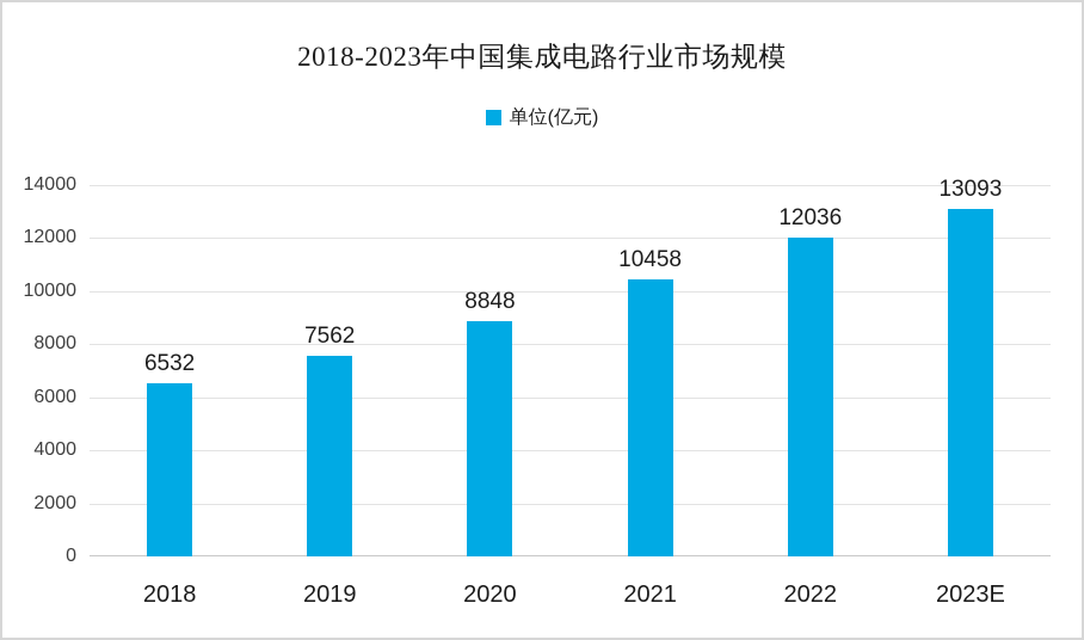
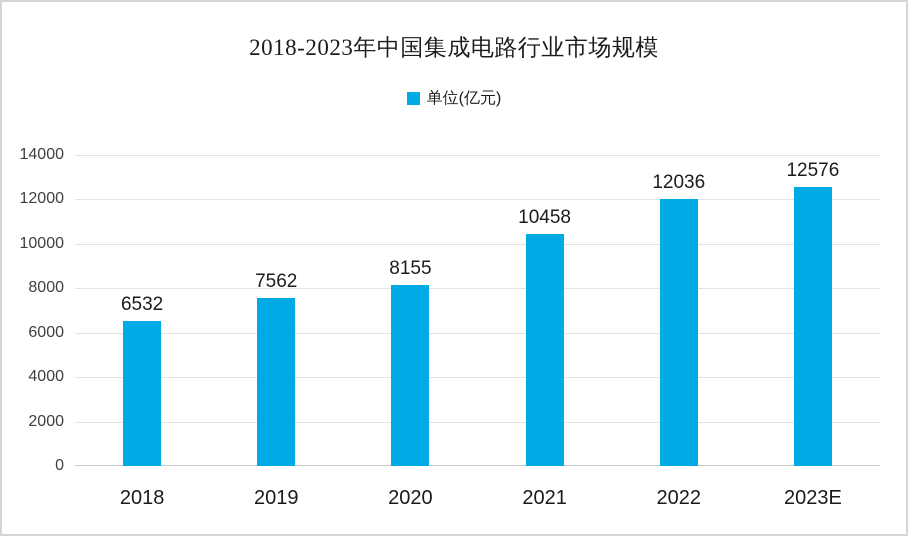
2020: 8848 -> 8155
2023E: 13093 -> 12576
